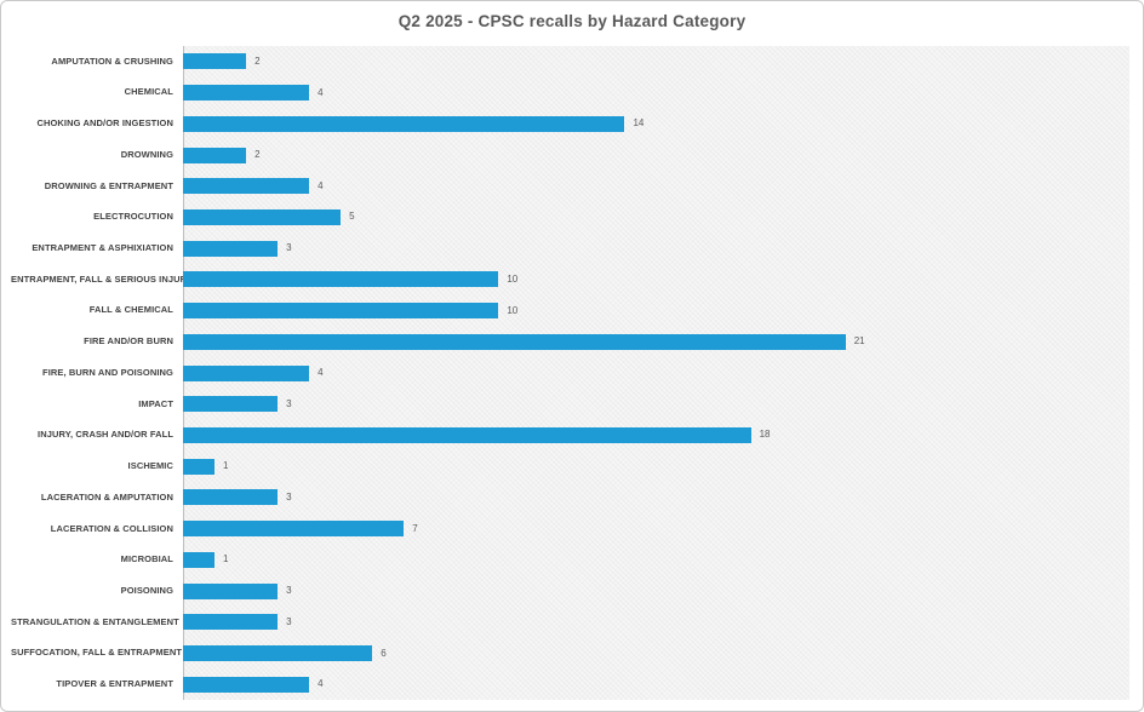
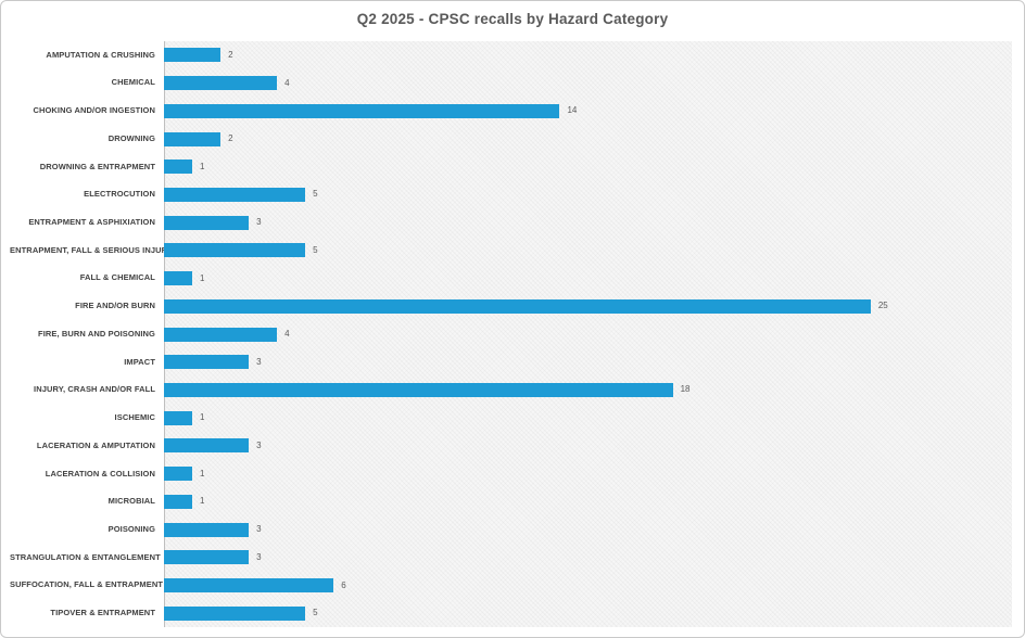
DROWNING & ENTRAPMENT: 4 -> 1
ENTRAPMENT, FALL & SERIOUS INJURY: 10 -> 5
FALL & CHEMICAL: 10 -> 1
FIRE AND/OR BURN: 21 -> 25
LACERATION & COLLISION: 7 -> 1
TIPOVER & ENTRAPMENT: 4 -> 5
